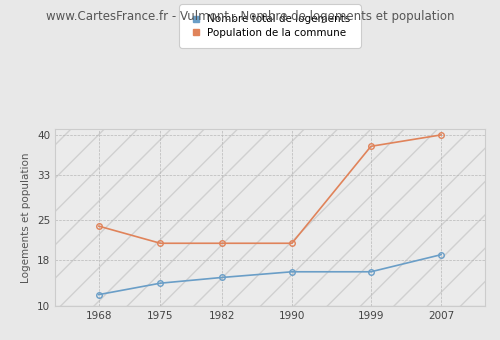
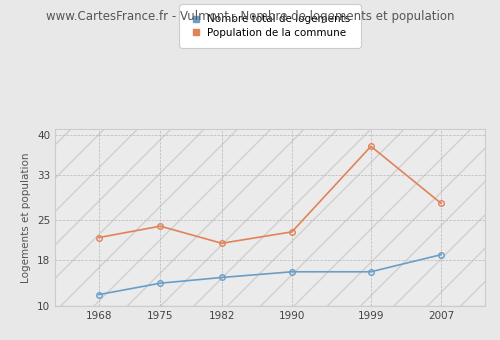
Population de la commune/1968: 24 -> 22
Population de la commune/1975: 21 -> 24
Population de la commune/1990: 21 -> 23
Population de la commune/2007: 40 -> 28
